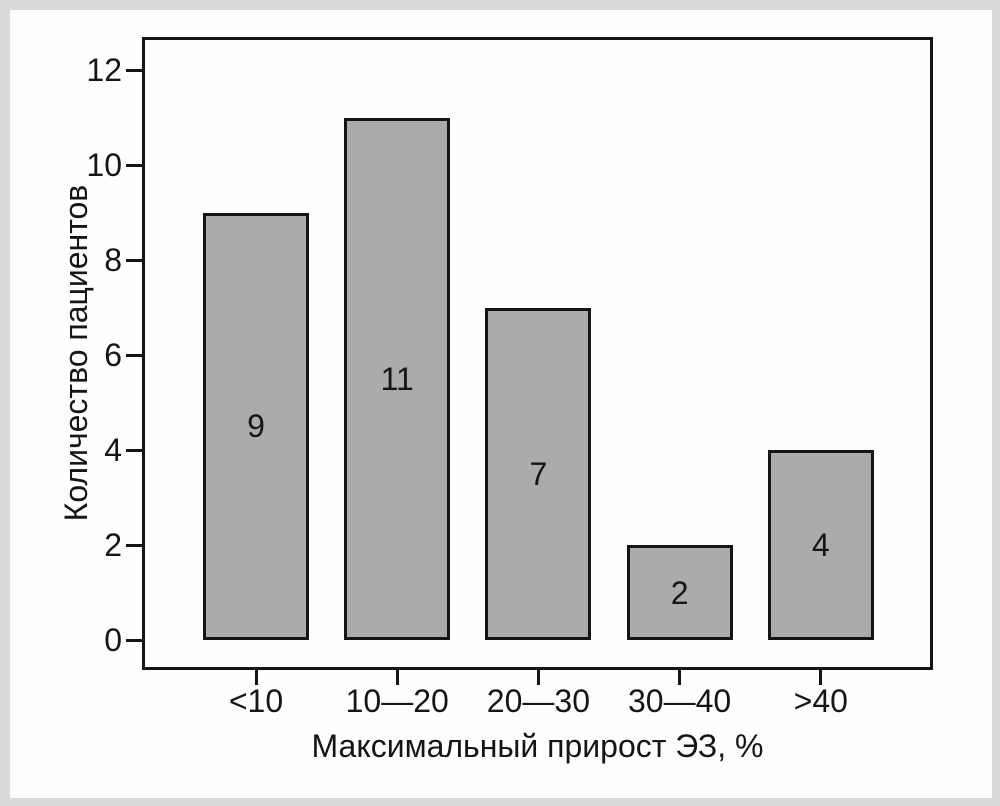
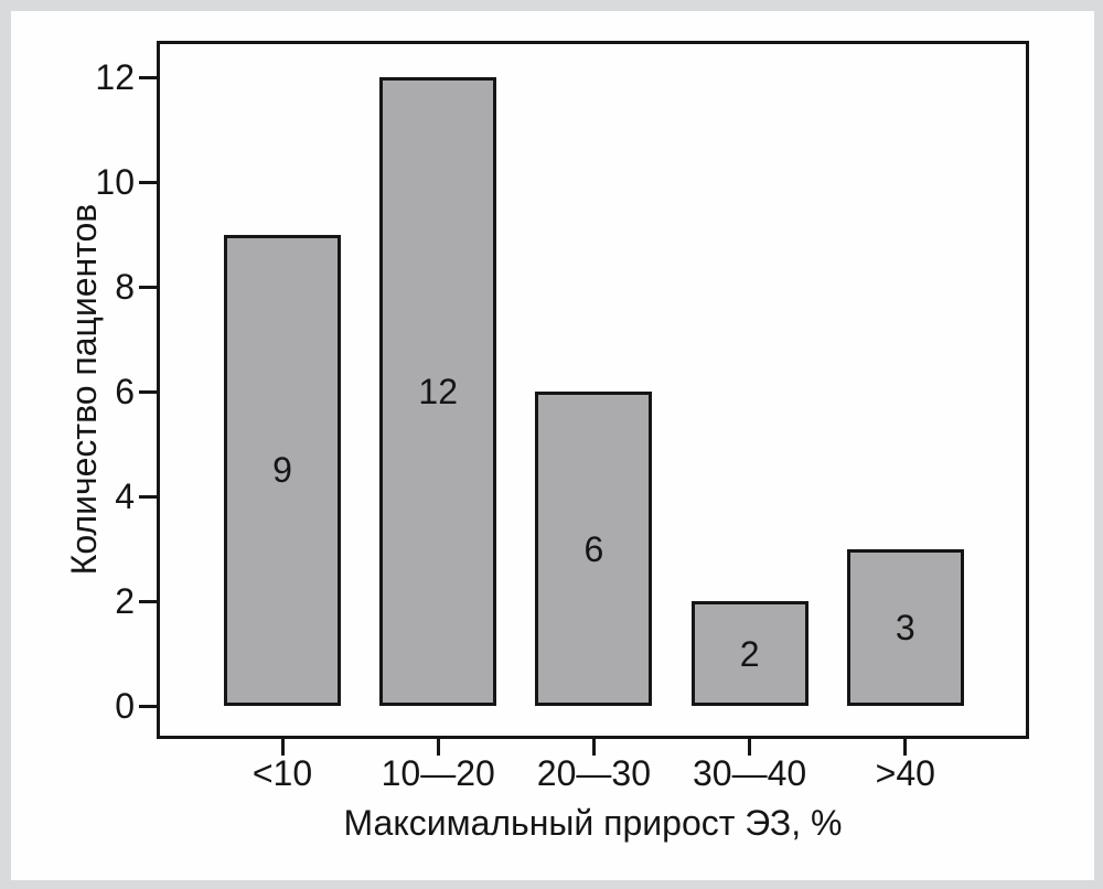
10—20: 11 -> 12
20—30: 7 -> 6
>40: 4 -> 3
